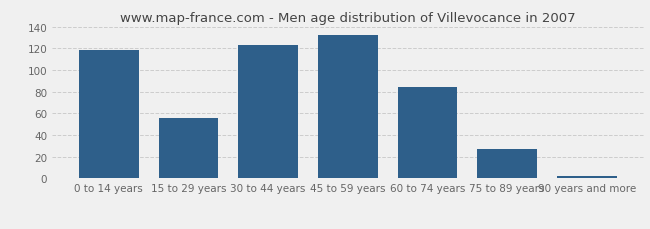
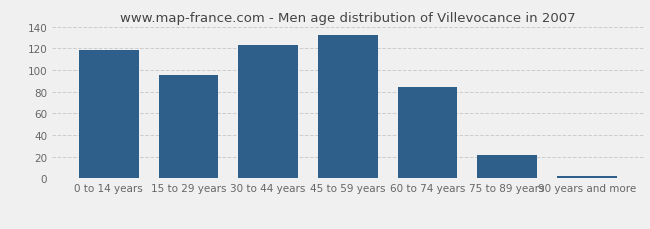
15 to 29 years: 56 -> 95
75 to 89 years: 27 -> 22
